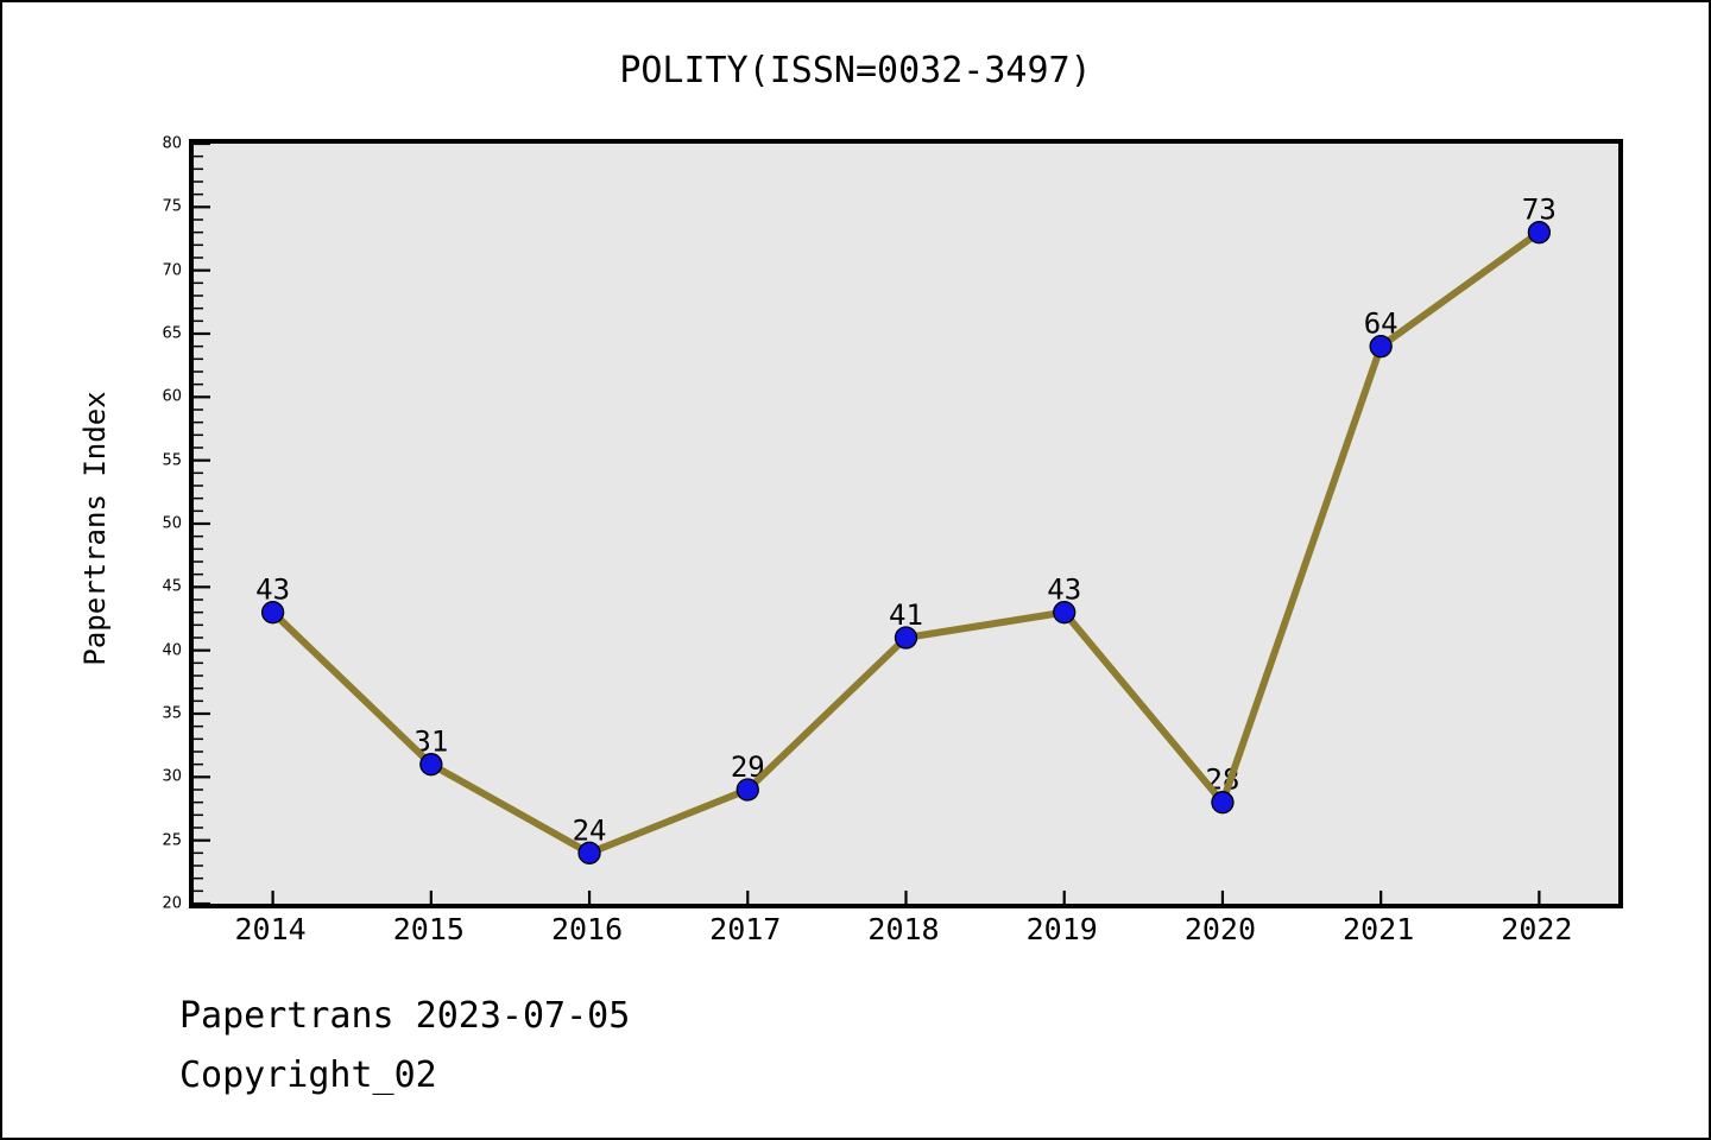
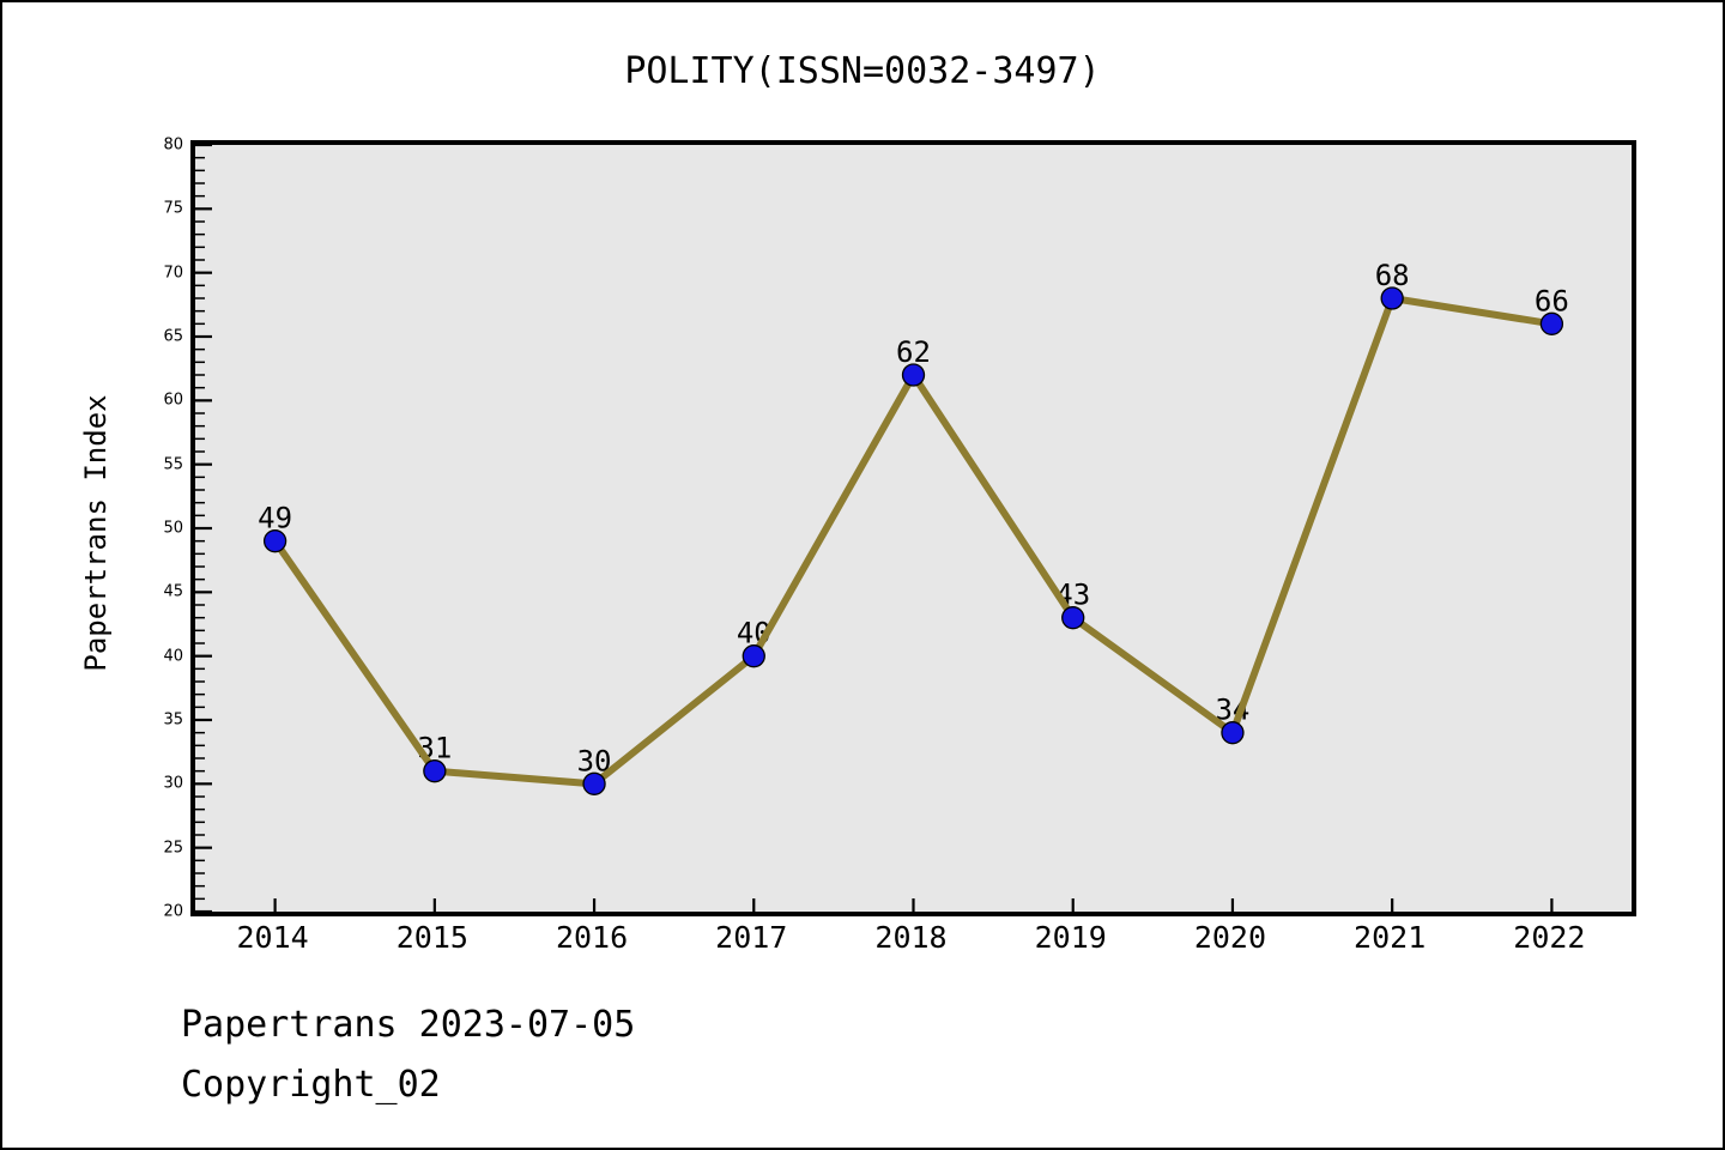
2014: 43 -> 49
2016: 24 -> 30
2017: 29 -> 40
2018: 41 -> 62
2020: 28 -> 34
2021: 64 -> 68
2022: 73 -> 66
